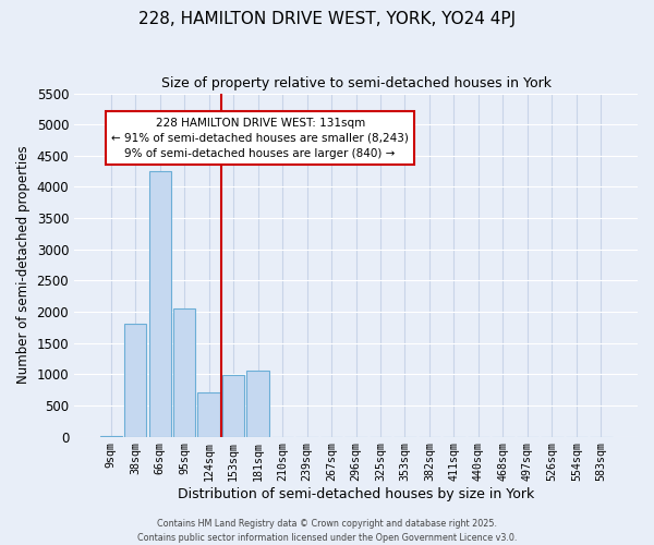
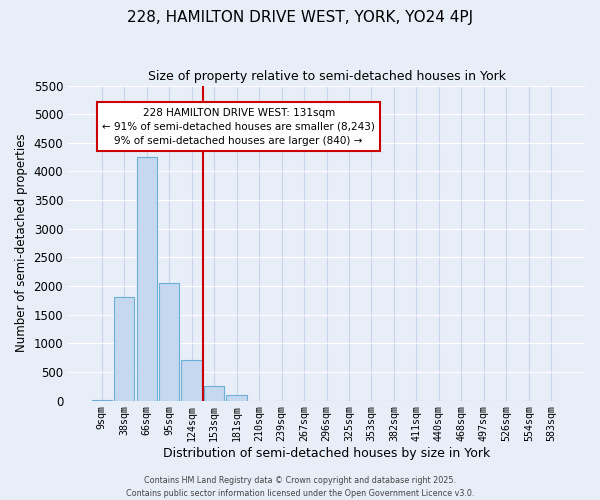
153sqm: 980 -> 250
181sqm: 1060 -> 90
